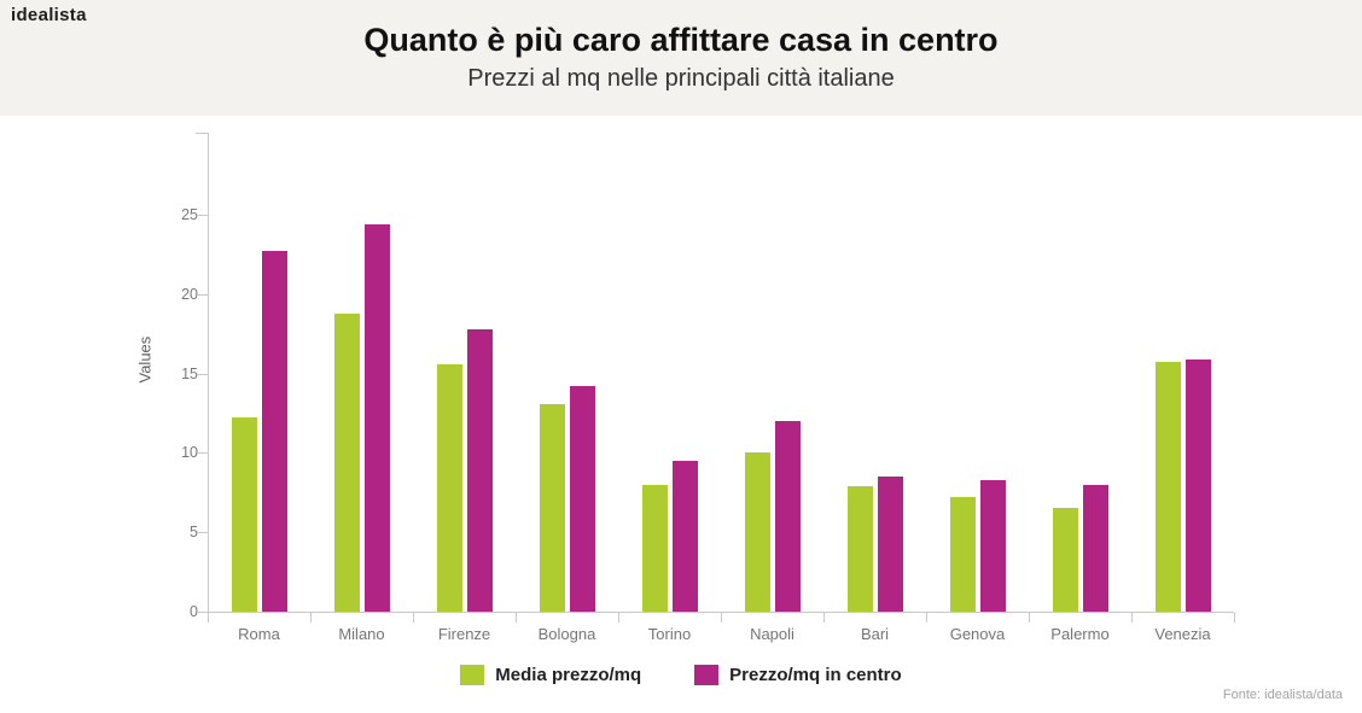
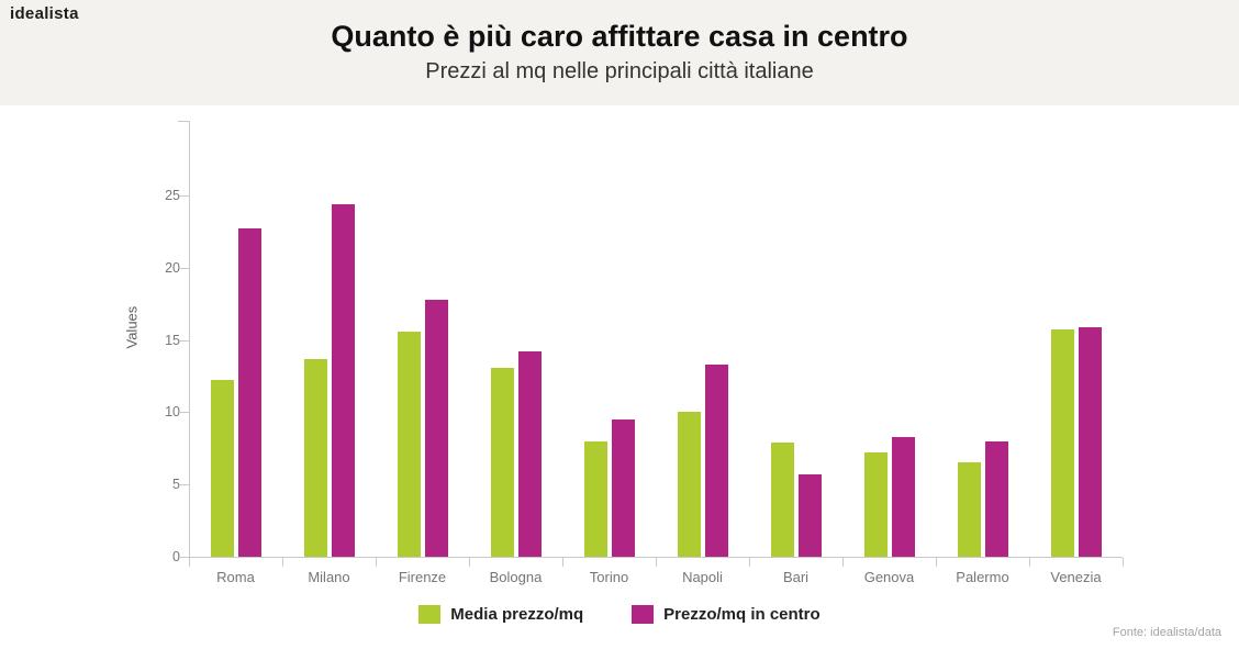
Media prezzo/mq/Milano: 18.8 -> 13.7
Prezzo/mq in centro/Napoli: 12.0 -> 13.3
Prezzo/mq in centro/Bari: 8.5 -> 5.7
